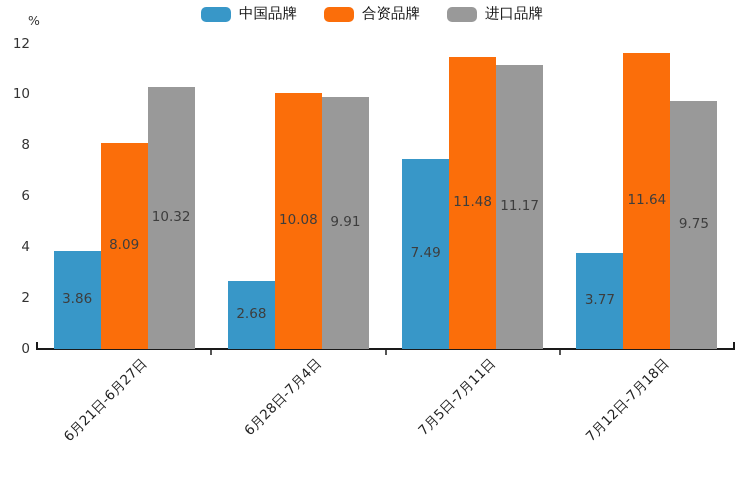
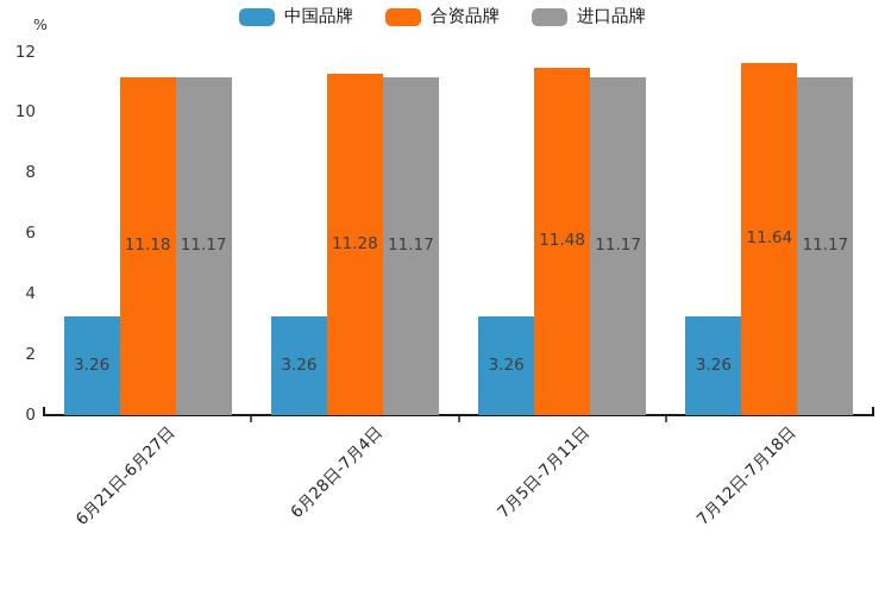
中国品牌/6月21日-6月27日: 3.86 -> 3.26
合资品牌/6月21日-6月27日: 8.09 -> 11.18
进口品牌/6月21日-6月27日: 10.32 -> 11.17
中国品牌/6月28日-7月4日: 2.68 -> 3.26
合资品牌/6月28日-7月4日: 10.08 -> 11.28
进口品牌/6月28日-7月4日: 9.91 -> 11.17
中国品牌/7月5日-7月11日: 7.49 -> 3.26
中国品牌/7月12日-7月18日: 3.77 -> 3.26
进口品牌/7月12日-7月18日: 9.75 -> 11.17
